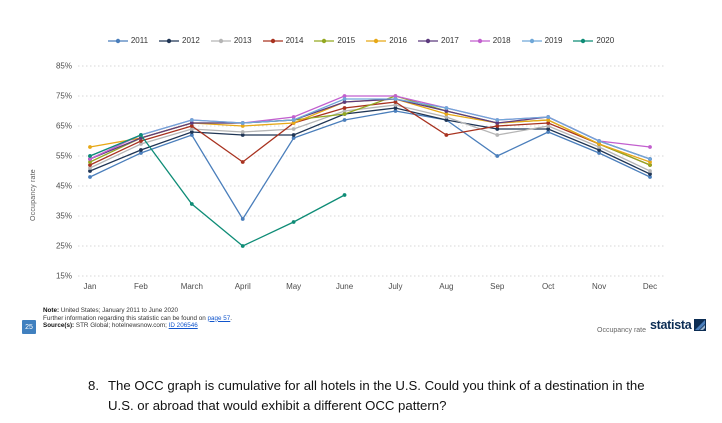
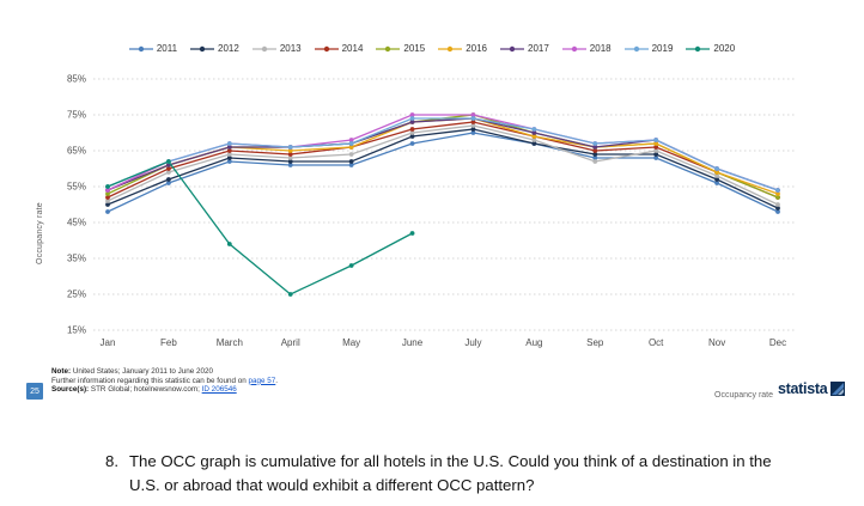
2016/Jan: 58% -> 54%
2011/April: 34% -> 61%
2014/April: 53% -> 64%
2015/June: 69% -> 73%
2014/Aug: 62% -> 69%
2011/Sep: 55% -> 63%
2018/Dec: 58% -> 54%
